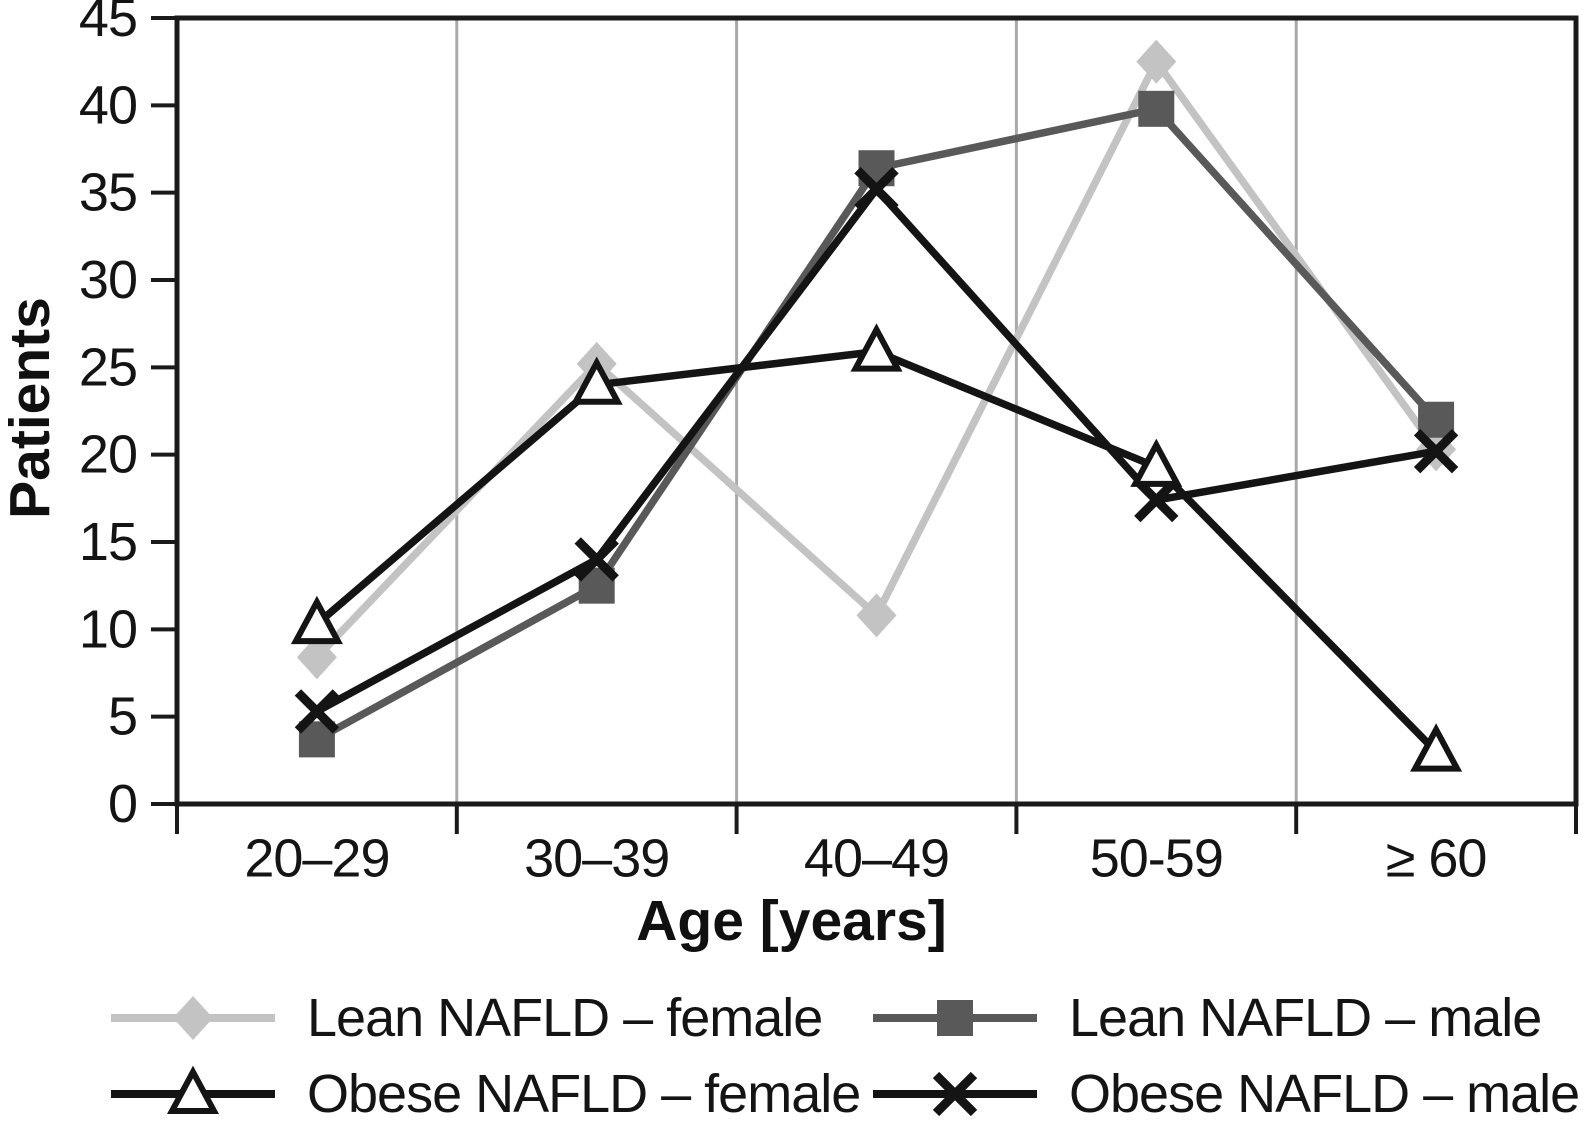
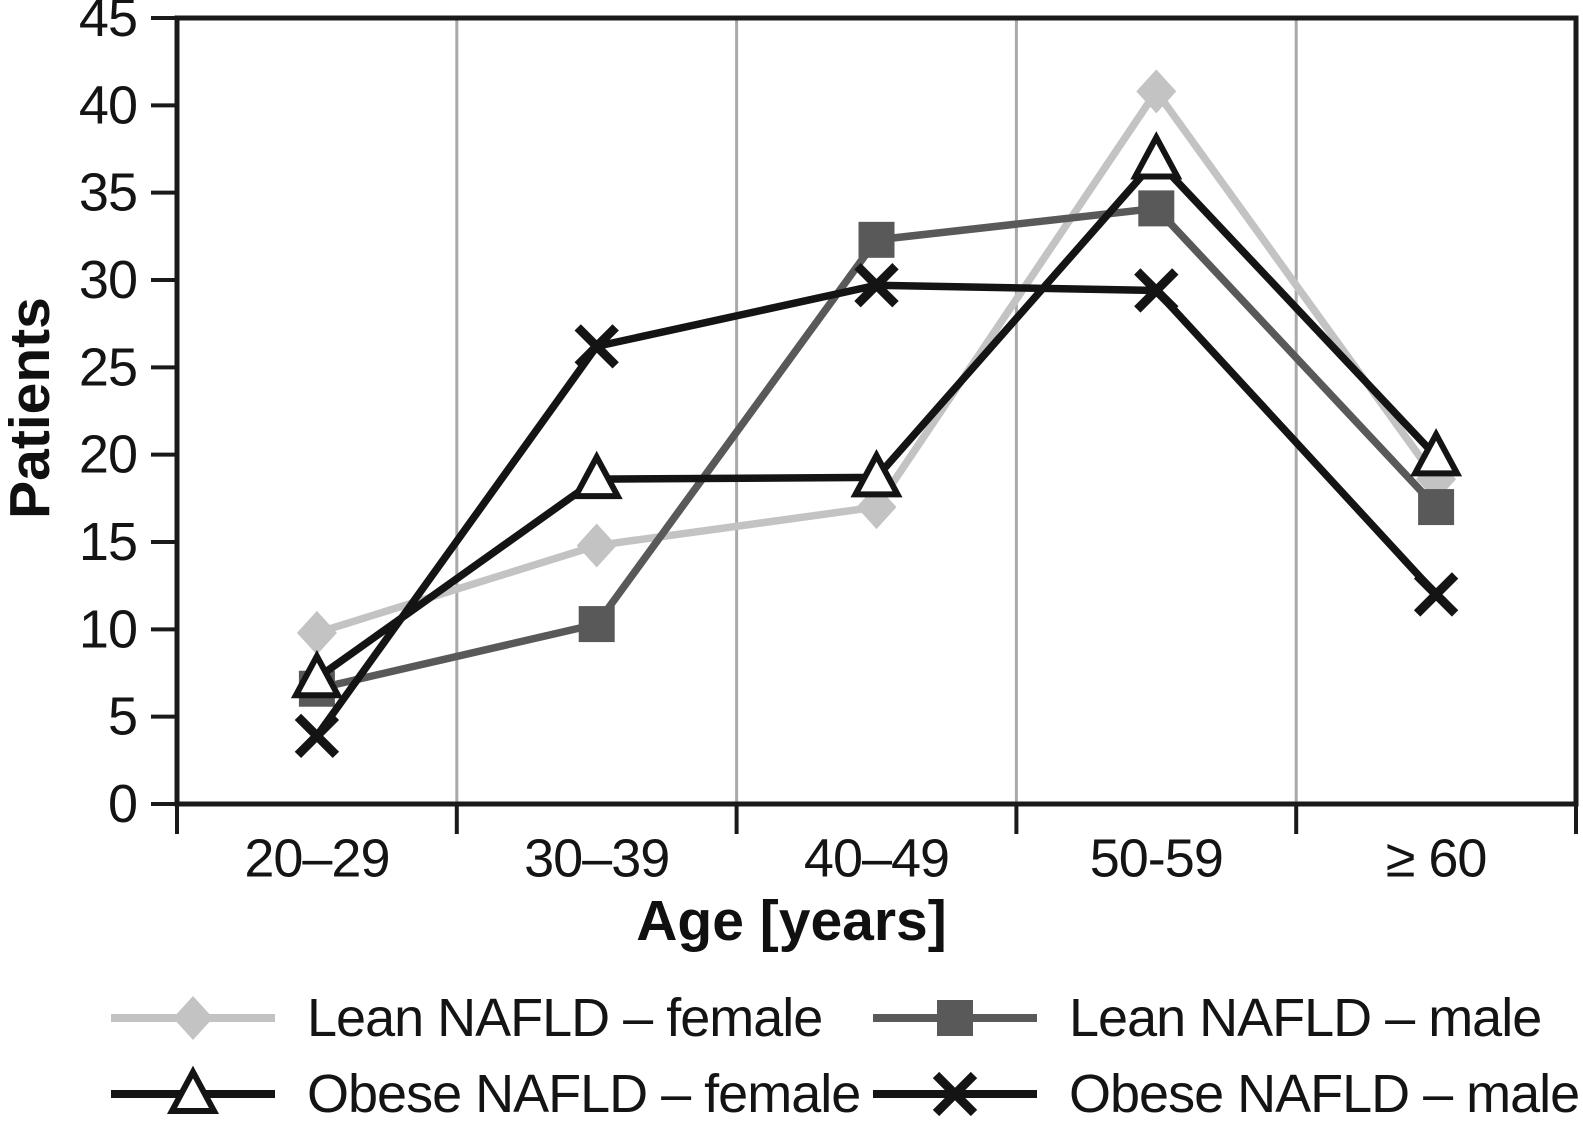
Lean NAFLD – female/20–29: 8.4 -> 9.8
Lean NAFLD – male/20–29: 3.7 -> 6.6
Obese NAFLD – female/20–29: 10.3 -> 7.2
Obese NAFLD – male/20–29: 5.3 -> 3.9
Lean NAFLD – female/30–39: 25.2 -> 14.8
Lean NAFLD – male/30–39: 12.5 -> 10.3
Obese NAFLD – female/30–39: 24.0 -> 18.6
Obese NAFLD – male/30–39: 14.0 -> 26.2
Lean NAFLD – female/40–49: 10.8 -> 17.0
Lean NAFLD – male/40–49: 36.4 -> 32.3
Obese NAFLD – female/40–49: 25.9 -> 18.7
Obese NAFLD – male/40–49: 35.2 -> 29.7
Lean NAFLD – female/50-59: 42.5 -> 40.8
Lean NAFLD – male/50-59: 39.8 -> 34.1
Obese NAFLD – female/50-59: 19.3 -> 36.9
Obese NAFLD – male/50-59: 17.4 -> 29.4
Lean NAFLD – female/≥ 60: 20.3 -> 18.6
Lean NAFLD – male/≥ 60: 22.0 -> 17.0
Obese NAFLD – female/≥ 60: 3.0 -> 19.9
Obese NAFLD – male/≥ 60: 20.2 -> 12.0
